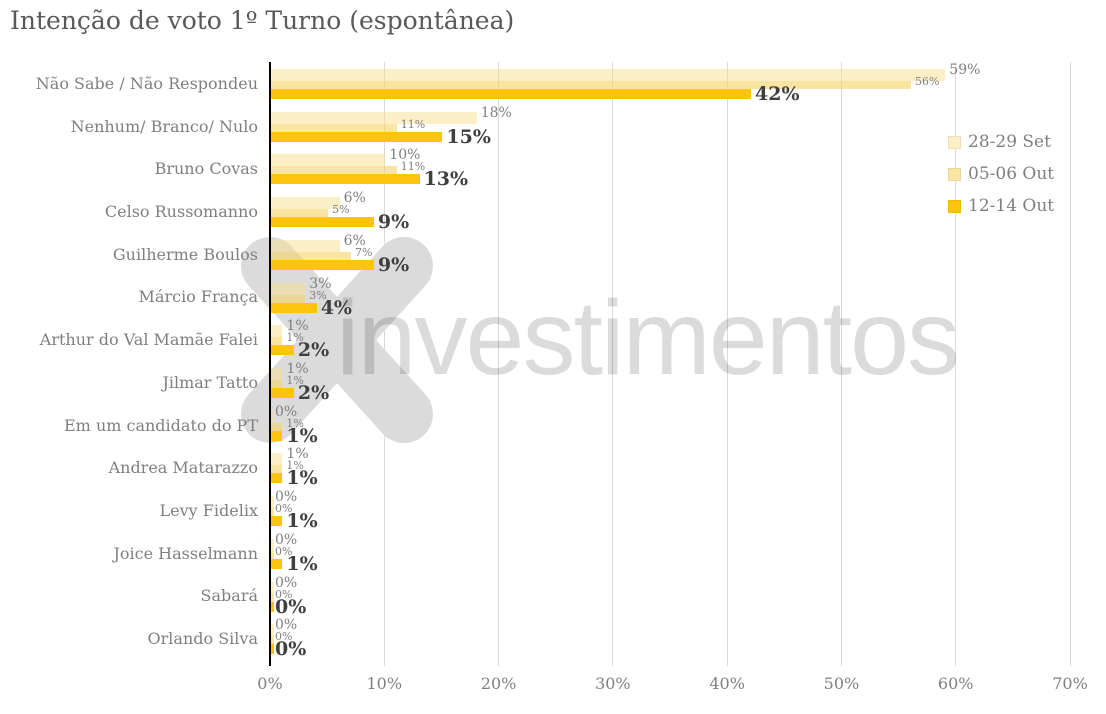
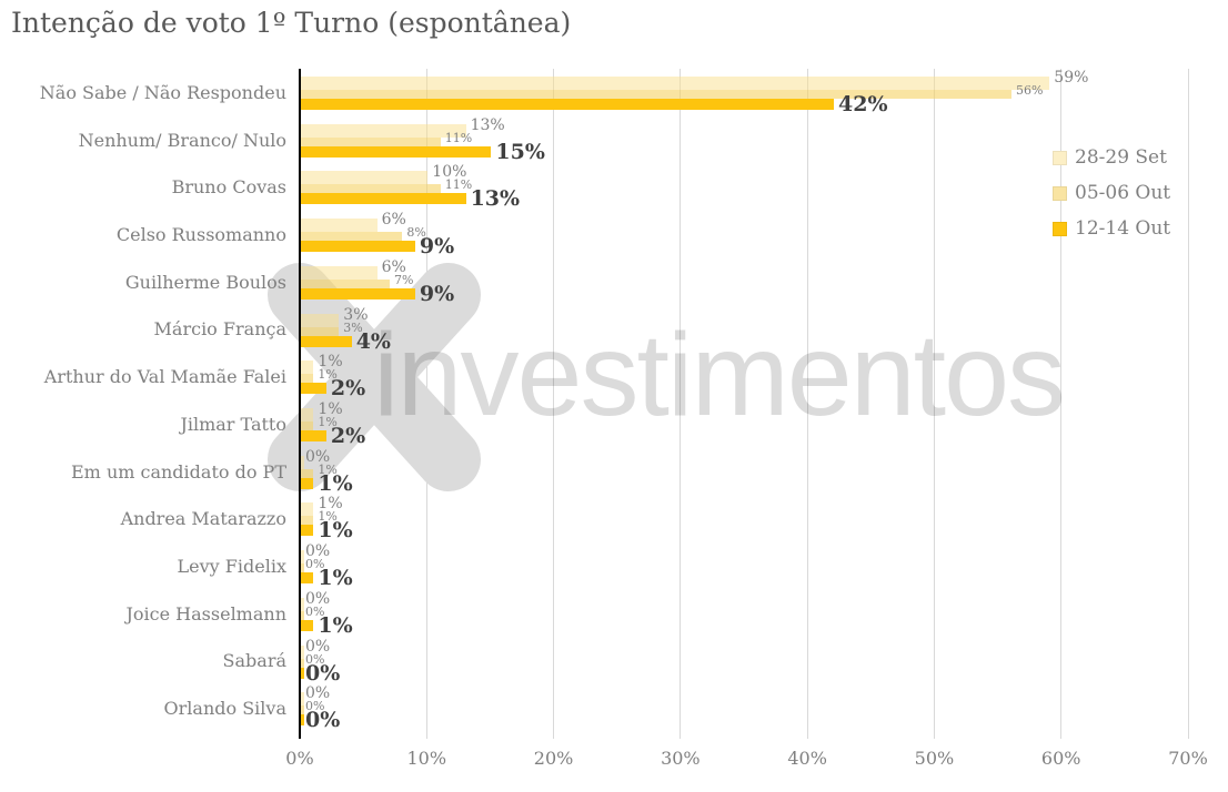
28-29 Set/Nenhum/ Branco/ Nulo: 18% -> 13%
05-06 Out/Celso Russomanno: 5% -> 8%
